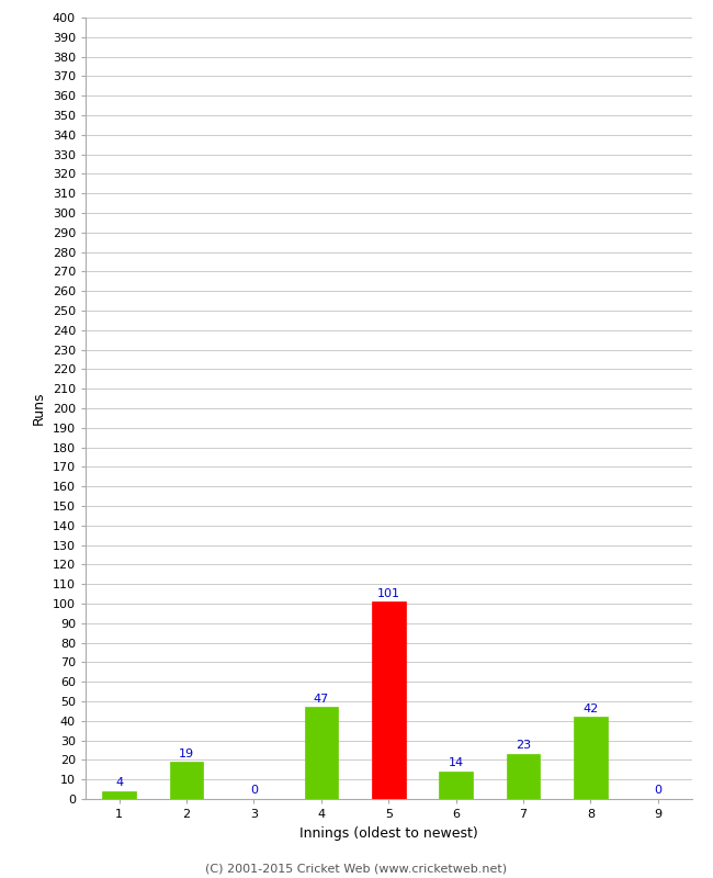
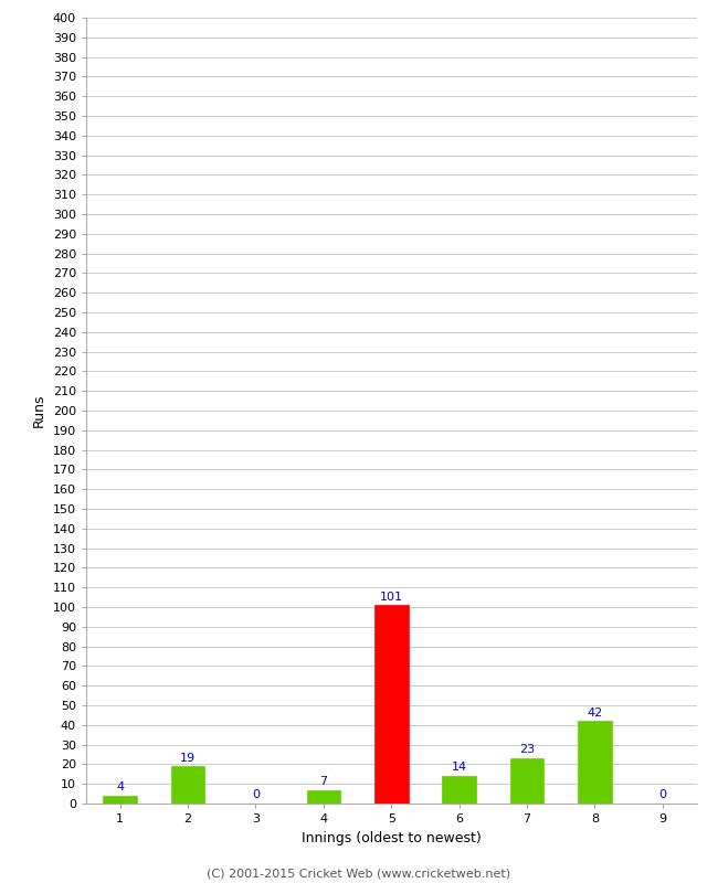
4: 47 -> 7
